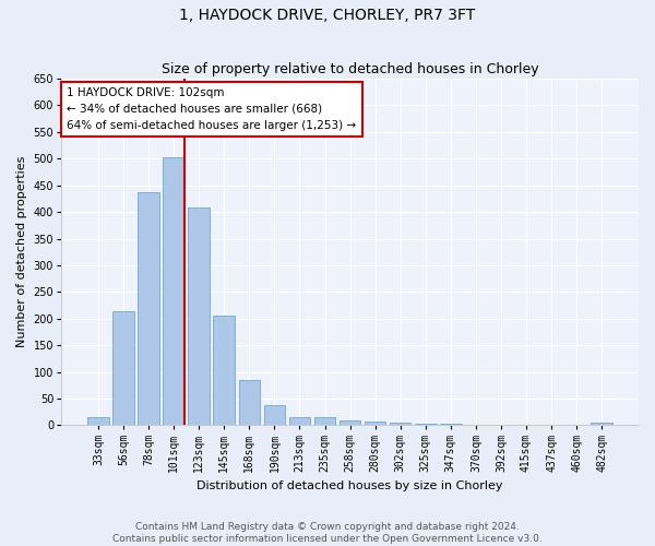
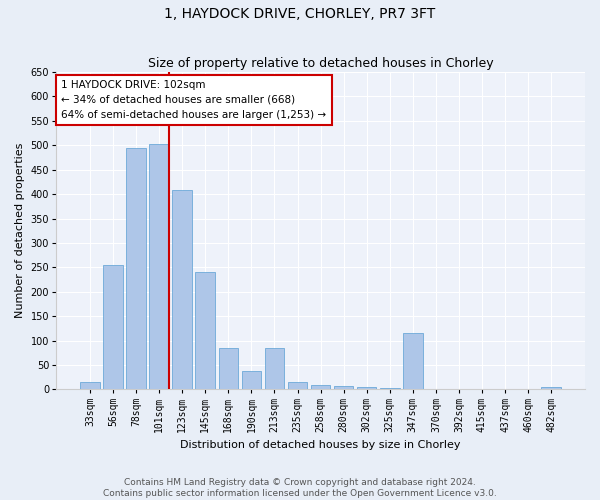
56sqm: 213 -> 255
78sqm: 438 -> 495
145sqm: 205 -> 240
213sqm: 15 -> 85
347sqm: 2 -> 115
